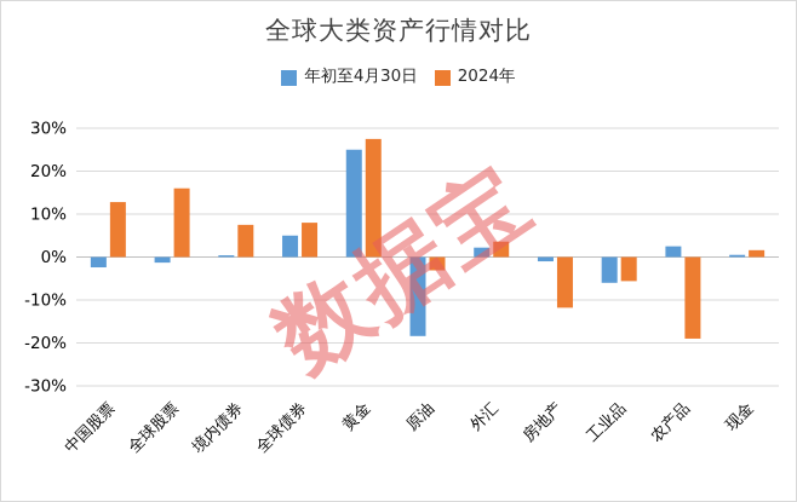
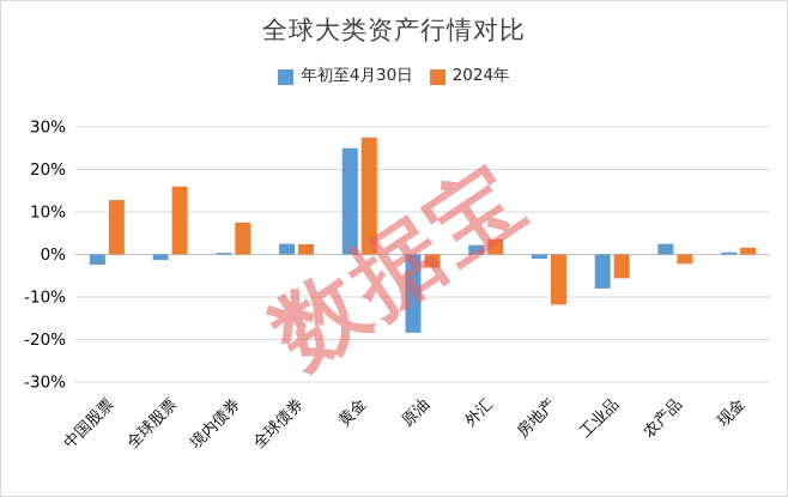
年初至4月30日/全球债券: 5% -> 2%
2024年/全球债券: 8% -> 2%
年初至4月30日/工业品: -6% -> -8%
2024年/农产品: -19% -> -2%
